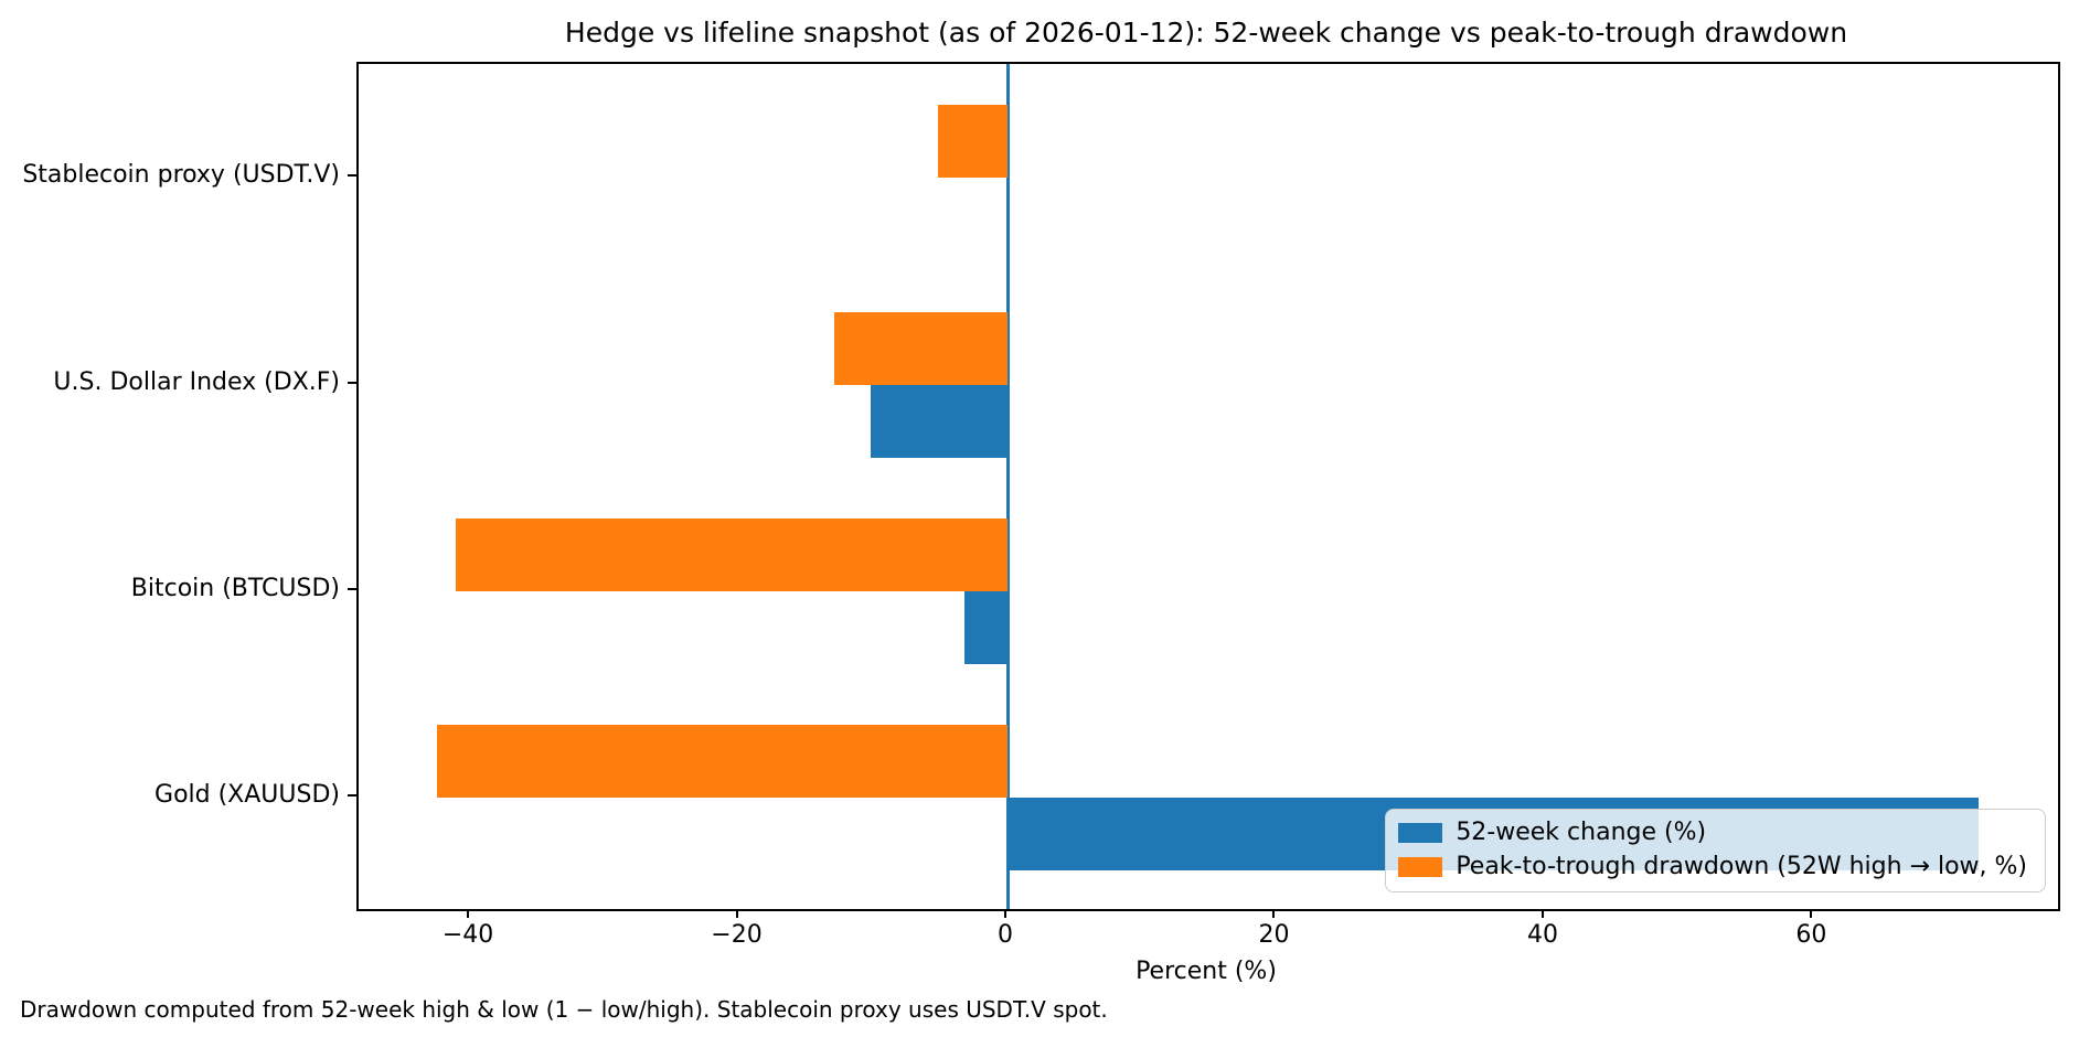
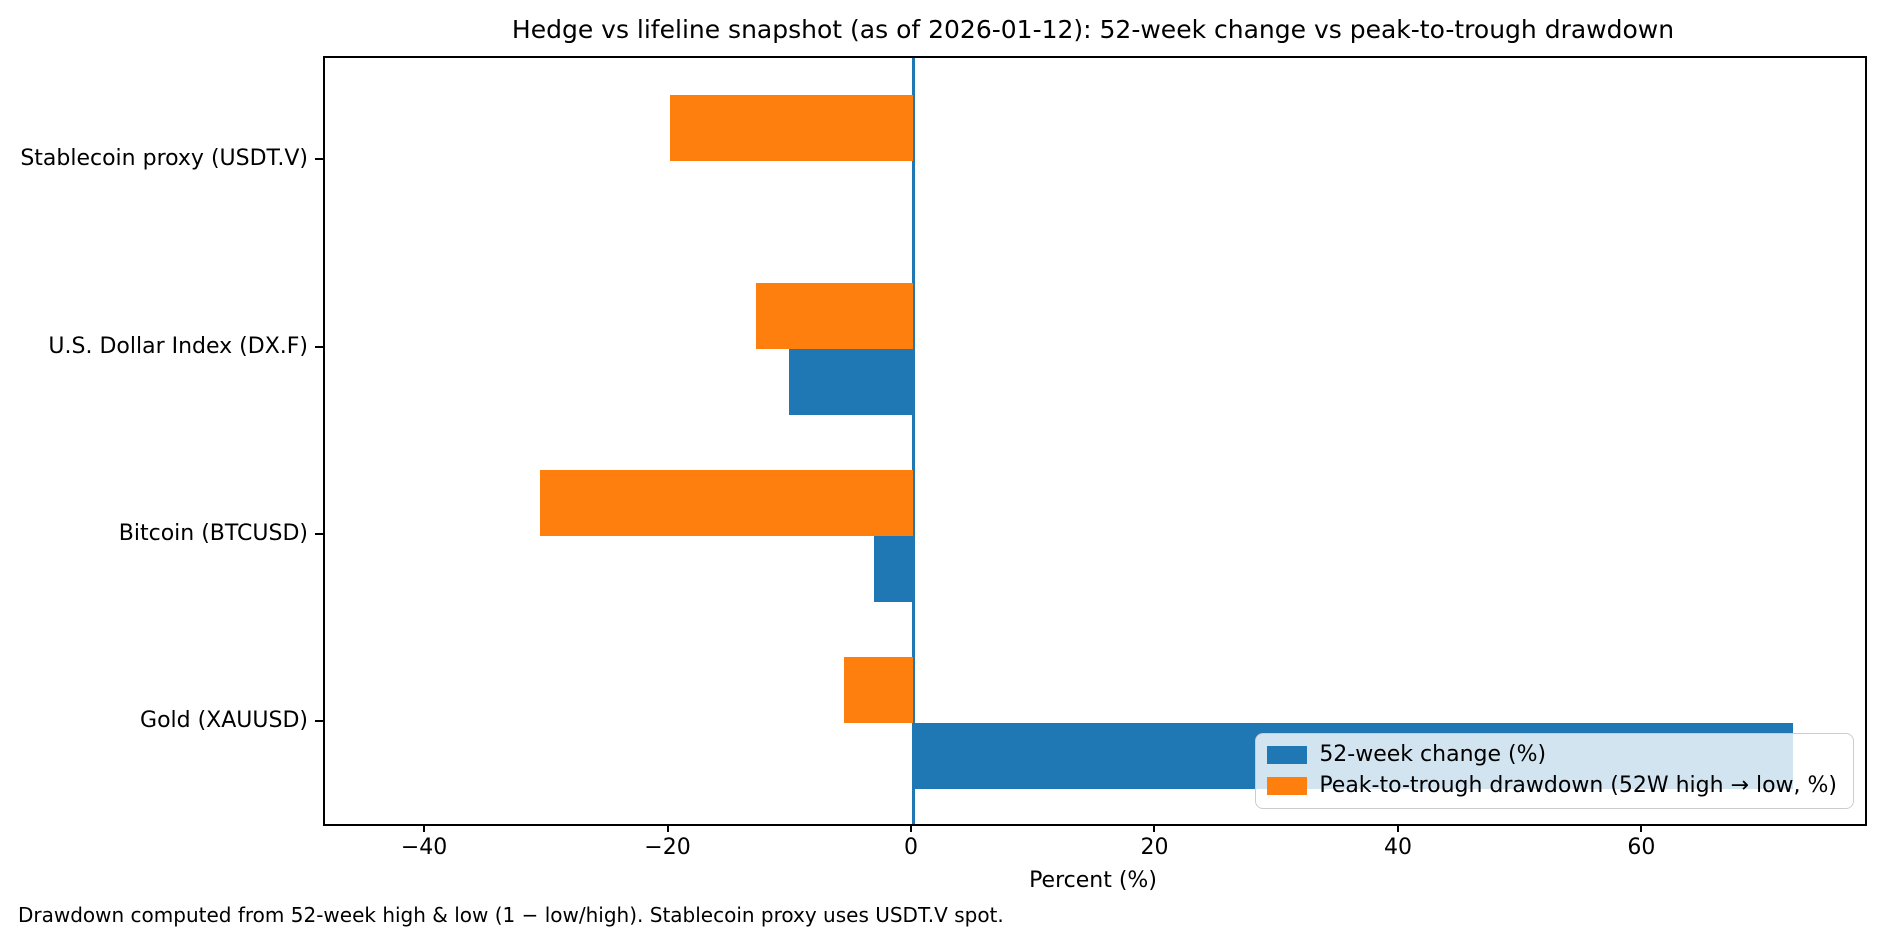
Peak-to-trough drawdown (52W high → low, %)/Stablecoin proxy (USDT.V): -5.2 -> -20.0
Peak-to-trough drawdown (52W high → low, %)/Bitcoin (BTCUSD): -41.1 -> -30.6
Peak-to-trough drawdown (52W high → low, %)/Gold (XAUUSD): -42.5 -> -5.7
